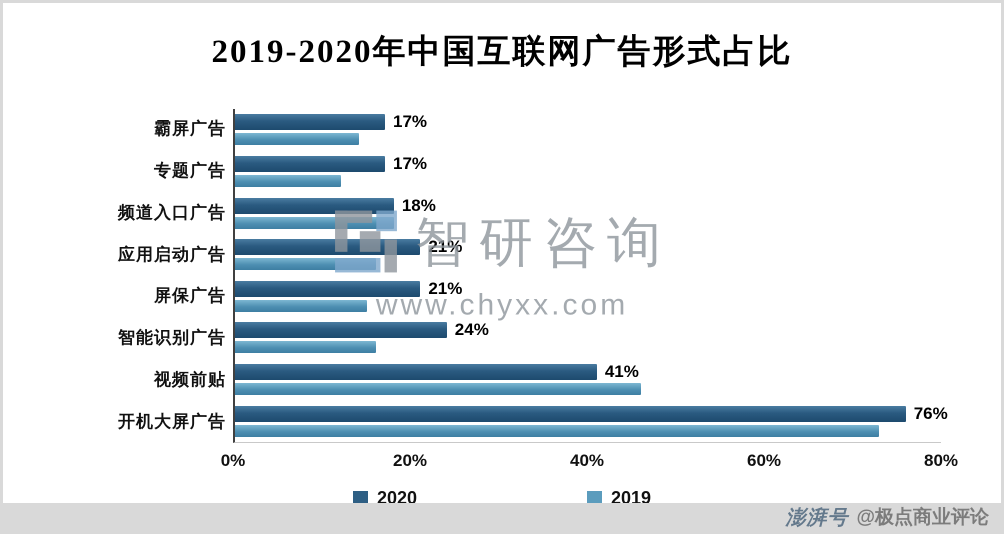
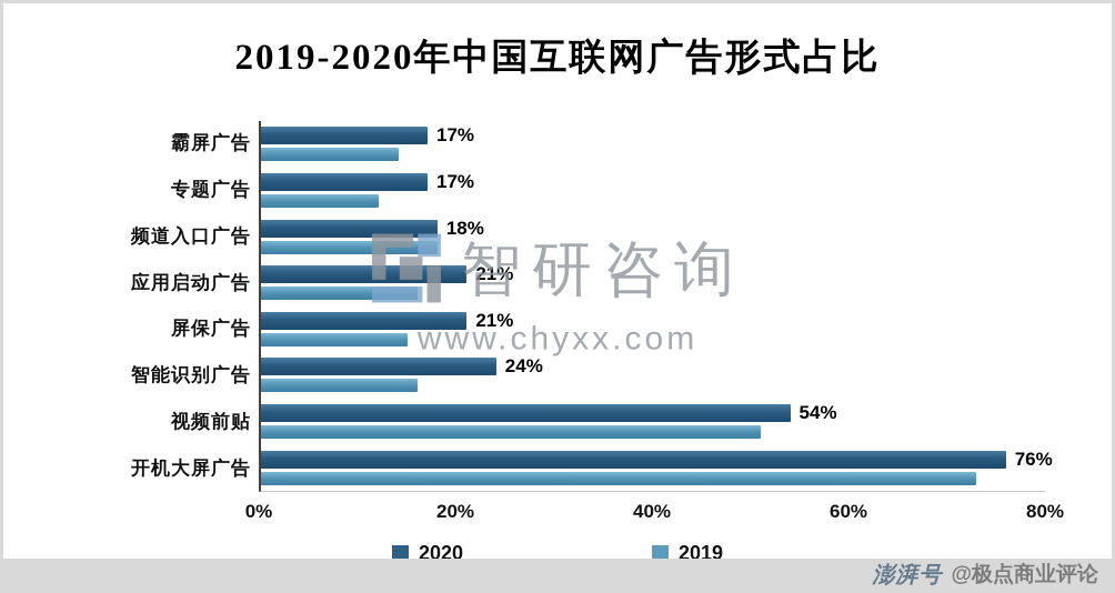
2020/视频前贴: 41% -> 54%
2019/视频前贴: 46% -> 51%
